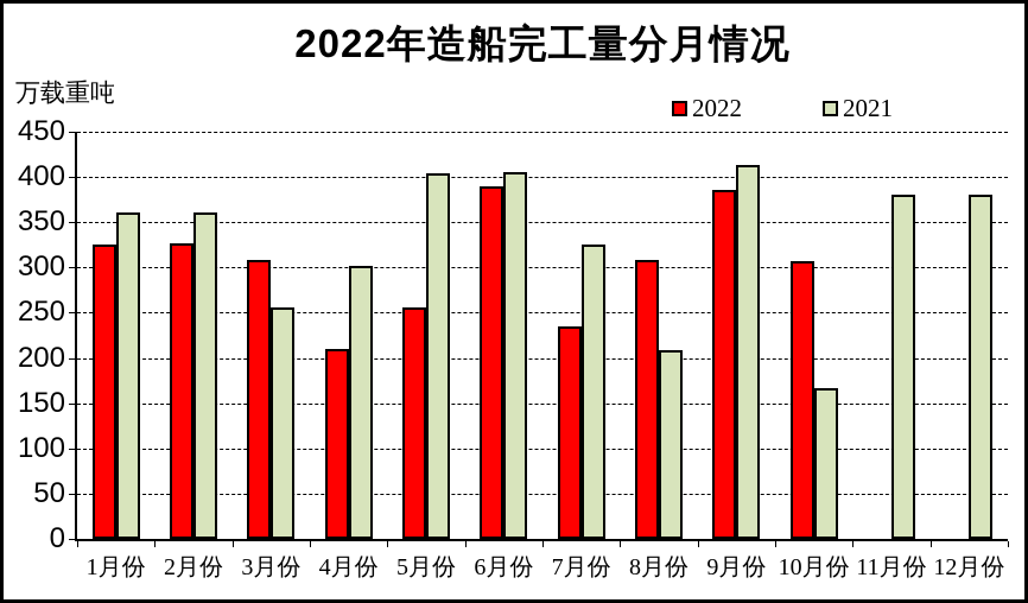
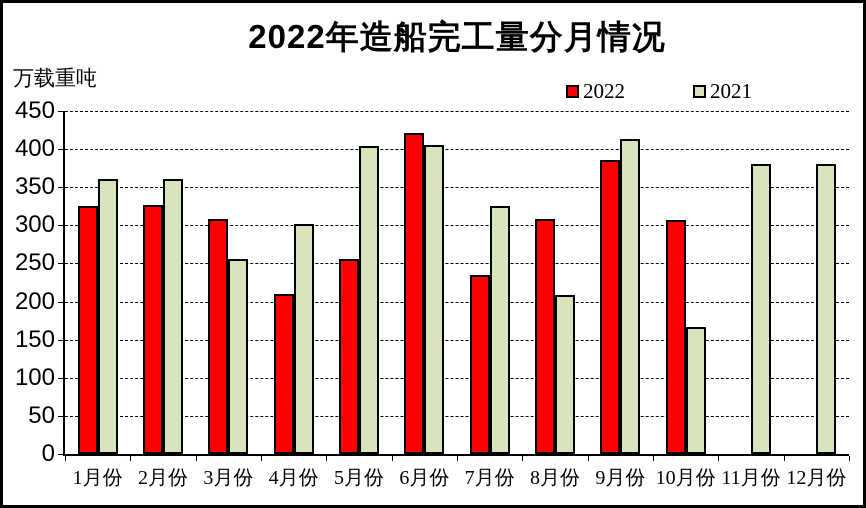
2022/6月份: 390 -> 420
